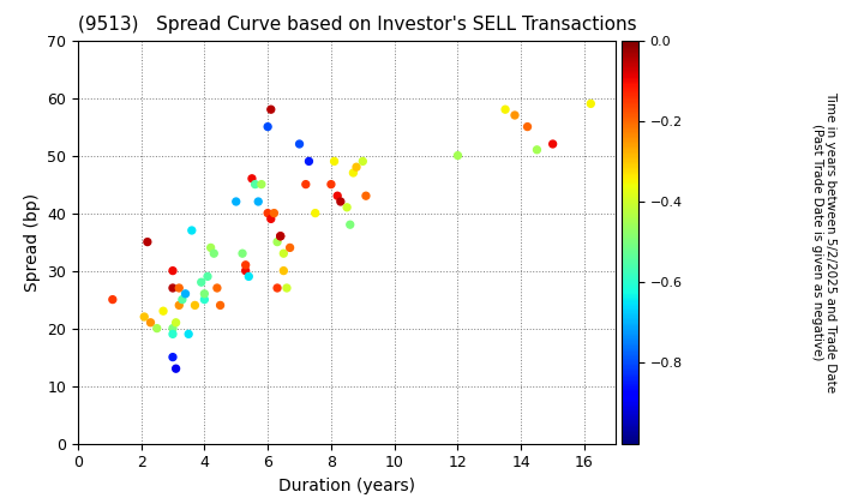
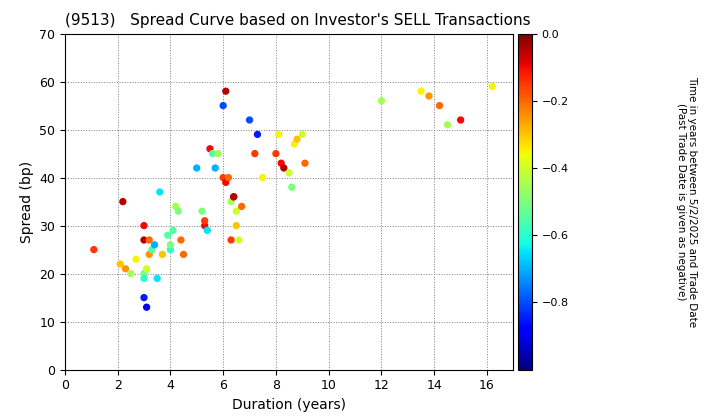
12: 50 -> 56
